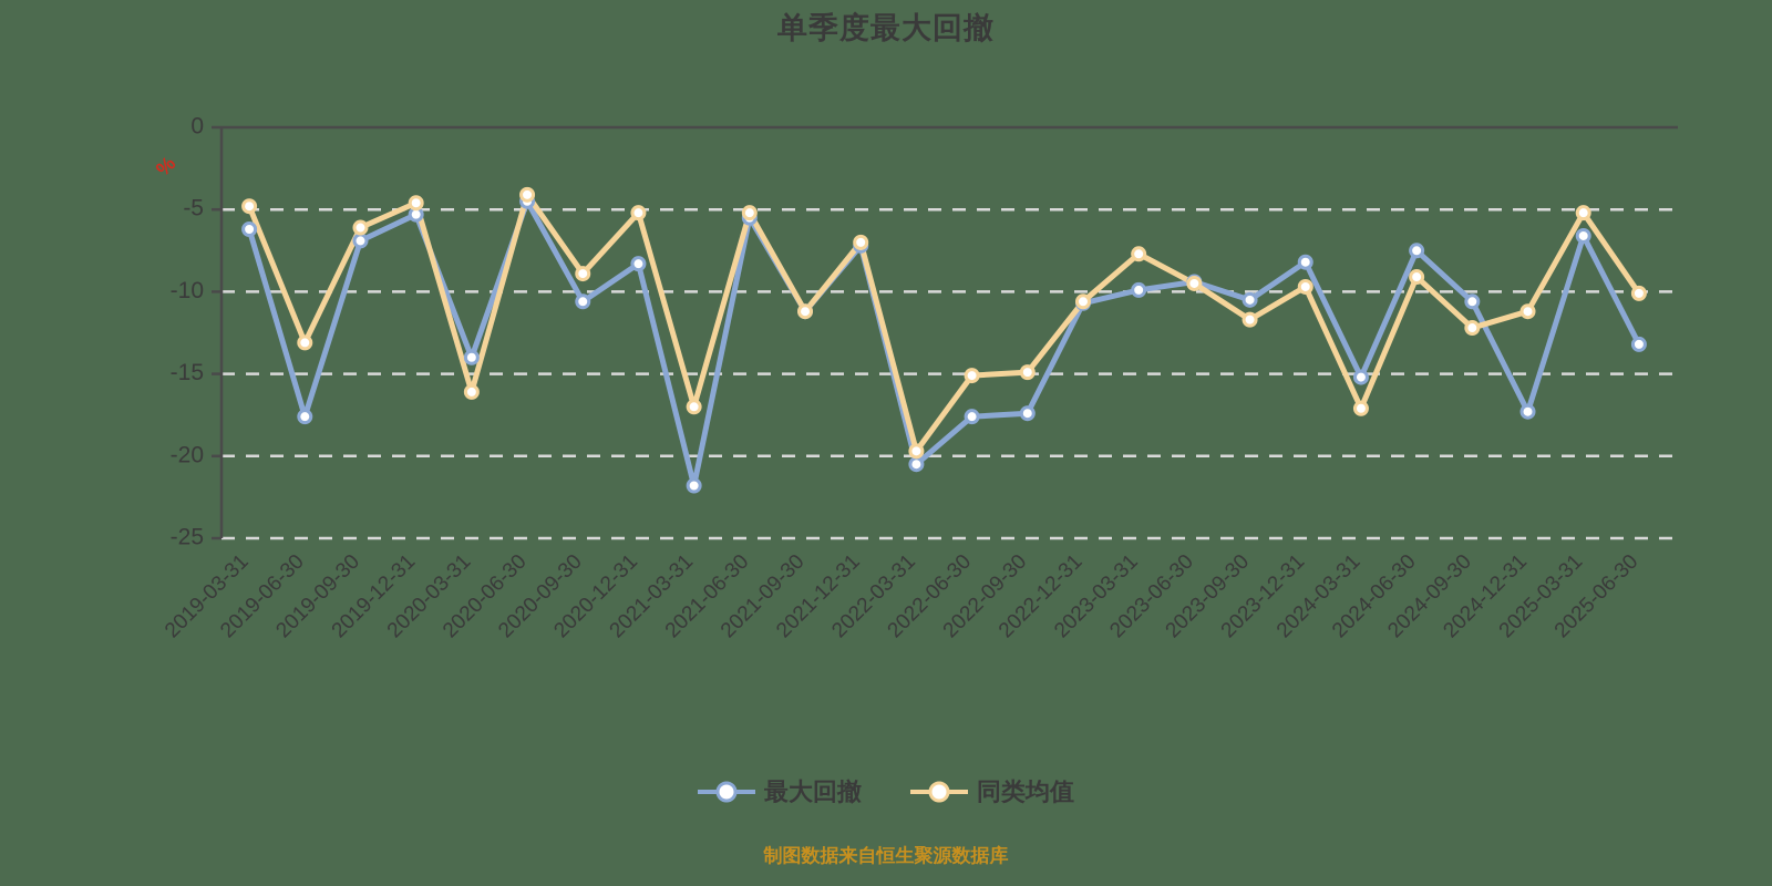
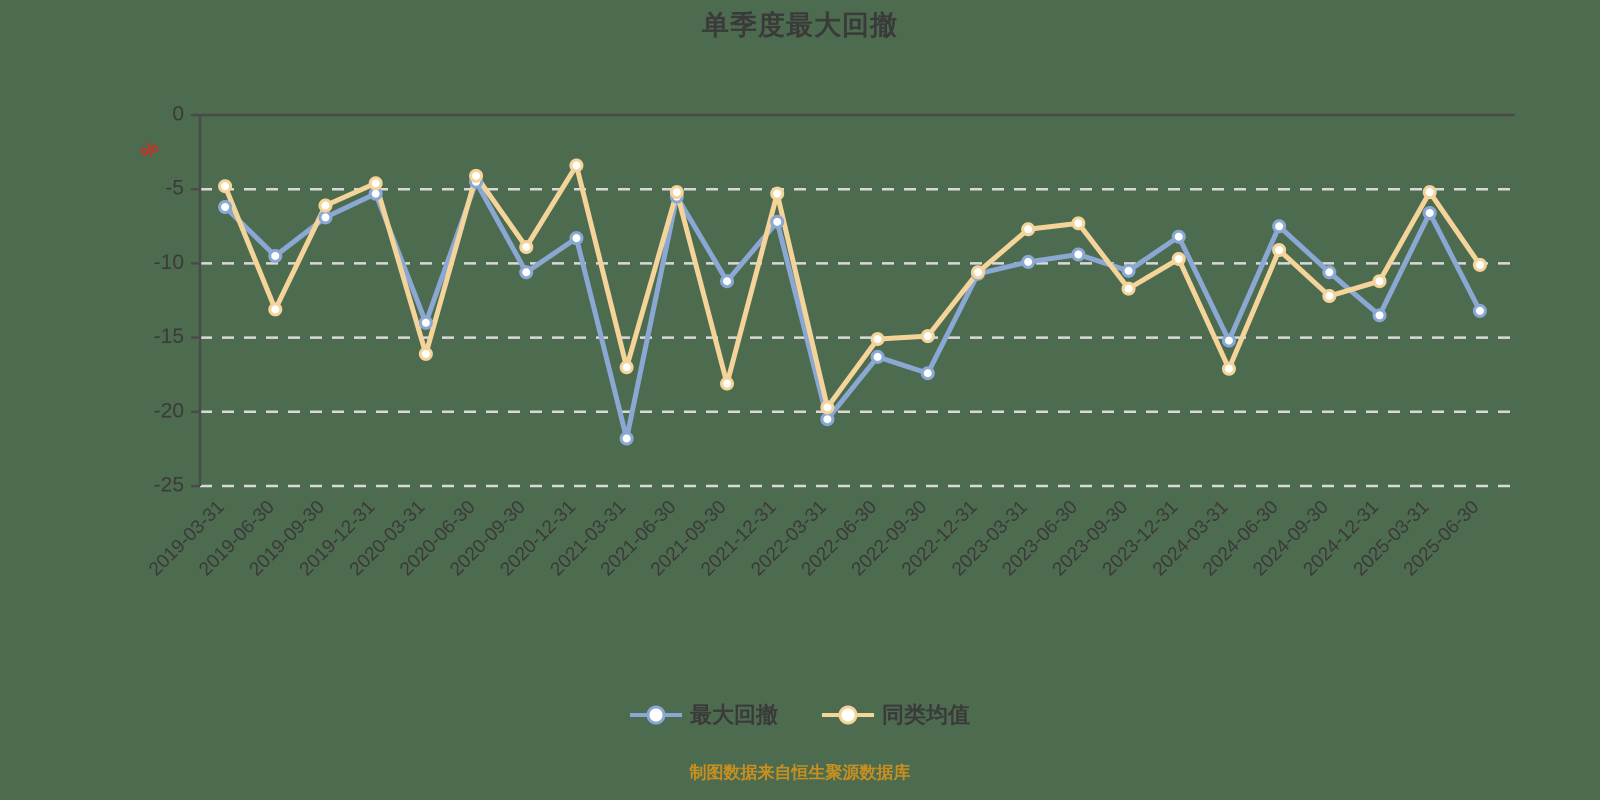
最大回撤/2019-06-30: -17.6 -> -9.5
同类均值/2020-12-31: -5.2 -> -3.4
同类均值/2021-09-30: -11.2 -> -18.1
同类均值/2021-12-31: -7.0 -> -5.3
最大回撤/2022-06-30: -17.6 -> -16.3
同类均值/2023-06-30: -9.5 -> -7.3
最大回撤/2024-12-31: -17.3 -> -13.5
